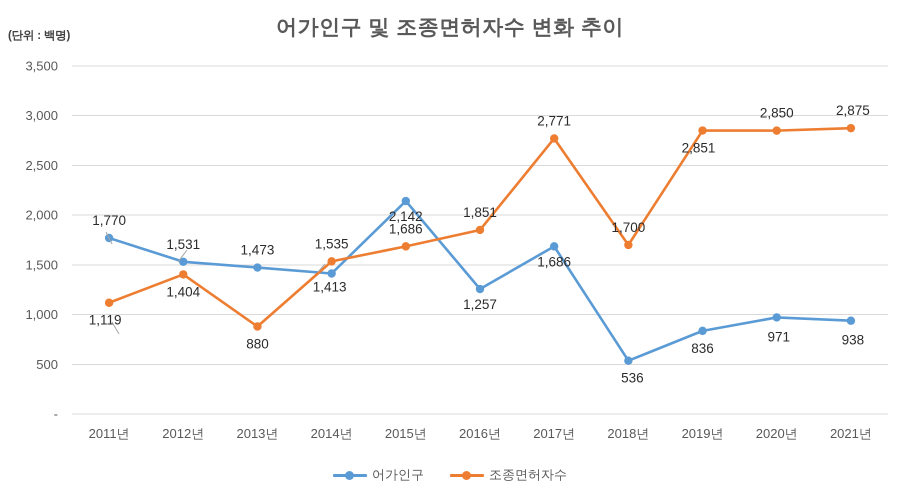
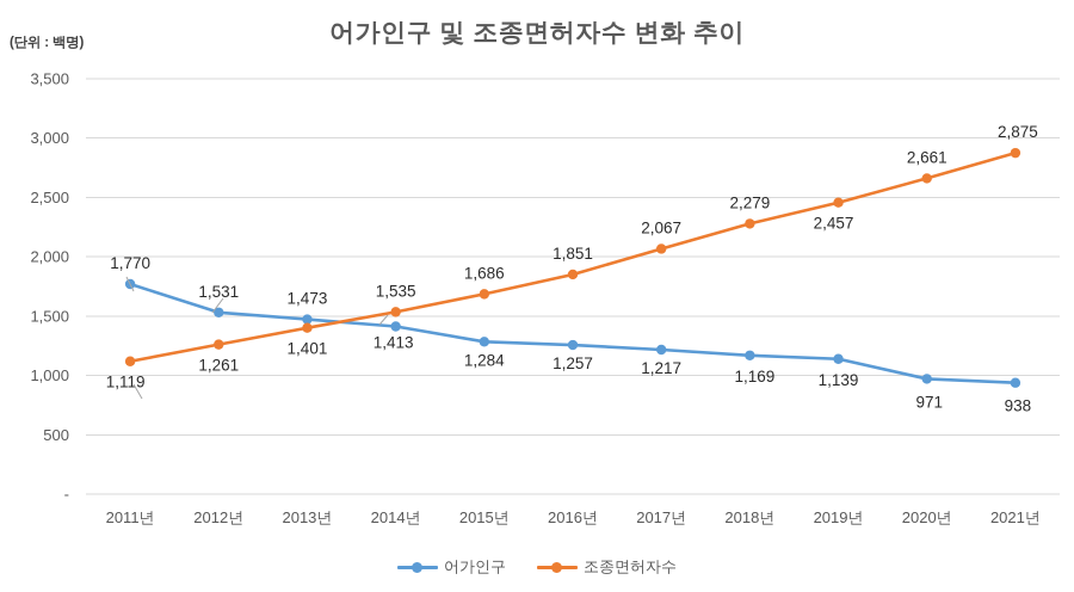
조종면허자수/2012년: 1,404 -> 1,261
조종면허자수/2013년: 880 -> 1,401
어가인구/2015년: 2,142 -> 1,284
어가인구/2017년: 1,686 -> 1,217
조종면허자수/2017년: 2,771 -> 2,067
어가인구/2018년: 536 -> 1,169
조종면허자수/2018년: 1,700 -> 2,279
어가인구/2019년: 836 -> 1,139
조종면허자수/2019년: 2,851 -> 2,457
조종면허자수/2020년: 2,850 -> 2,661
